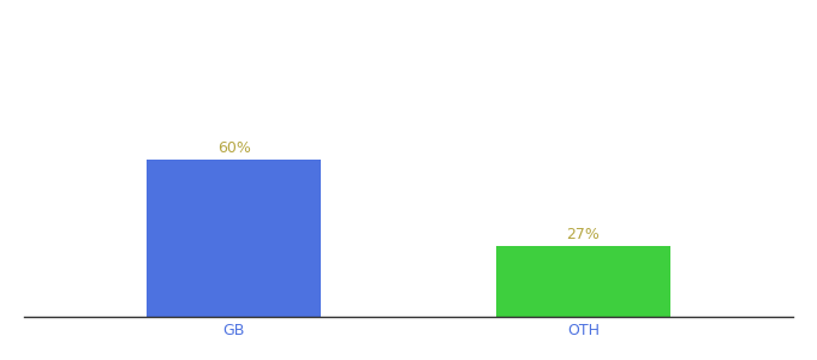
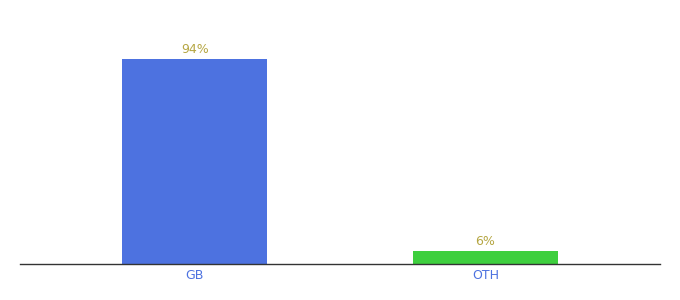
GB: 60% -> 94%
OTH: 27% -> 6%
